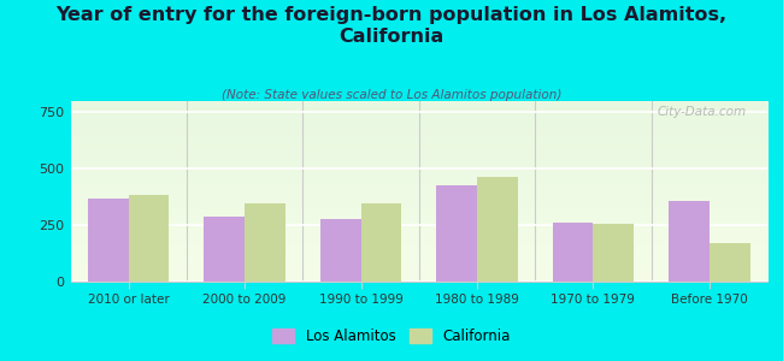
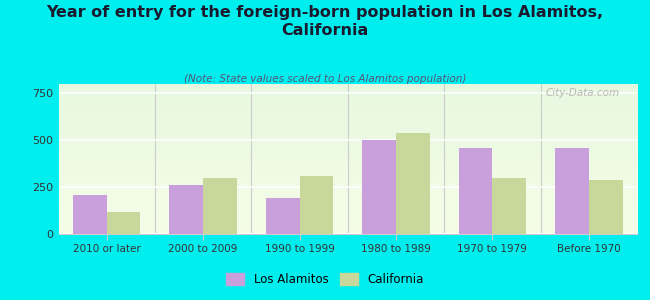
Los Alamitos/2010 or later: 370 -> 210
California/2010 or later: 380 -> 120
Los Alamitos/2000 to 2009: 290 -> 260
California/2000 to 2009: 340 -> 300
Los Alamitos/1990 to 1999: 280 -> 190
California/1990 to 1999: 340 -> 310
Los Alamitos/1980 to 1989: 420 -> 500
California/1980 to 1989: 460 -> 540
Los Alamitos/1970 to 1979: 260 -> 460
California/1970 to 1979: 260 -> 300
Los Alamitos/Before 1970: 360 -> 460
California/Before 1970: 170 -> 290
